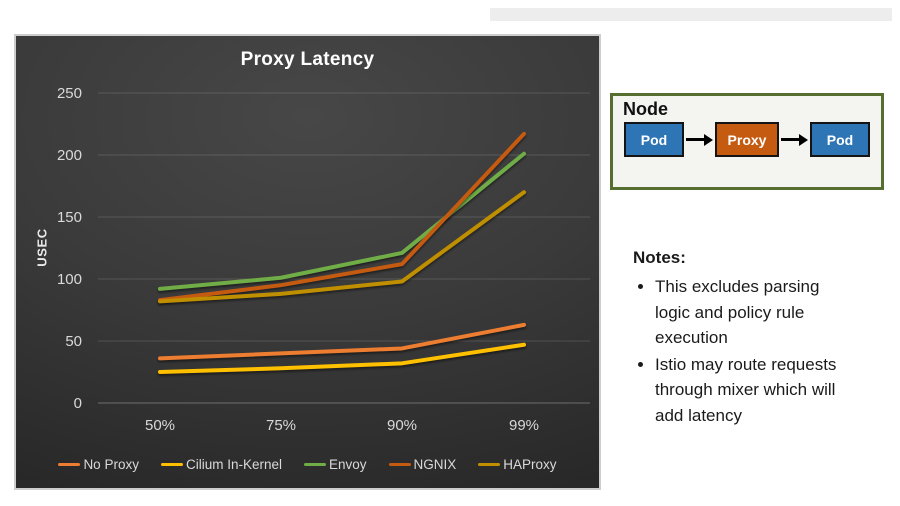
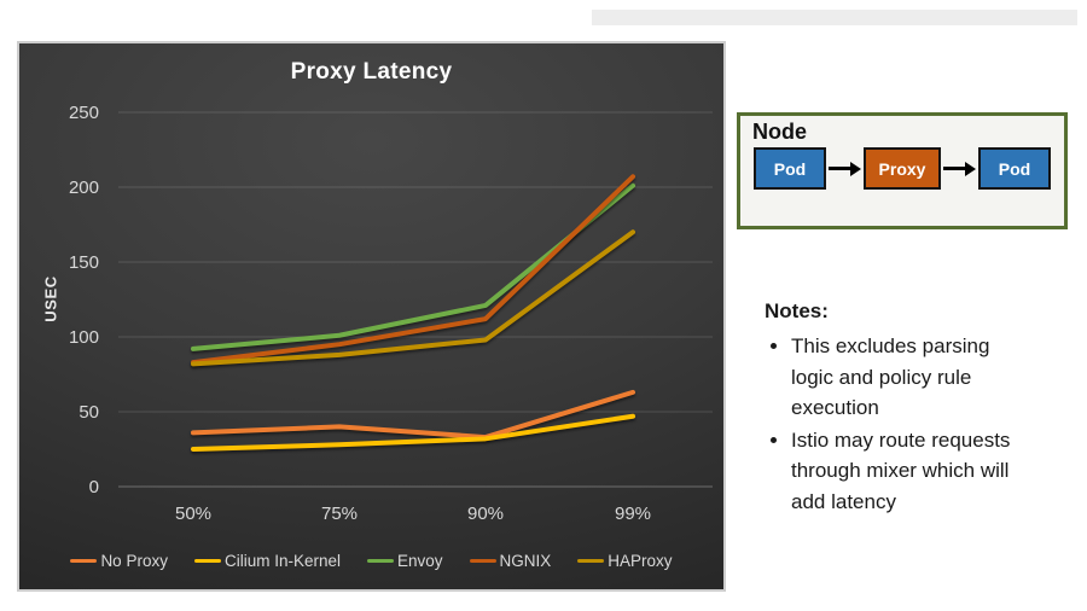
No Proxy/90%: 44 -> 33
NGNIX/99%: 217 -> 207
